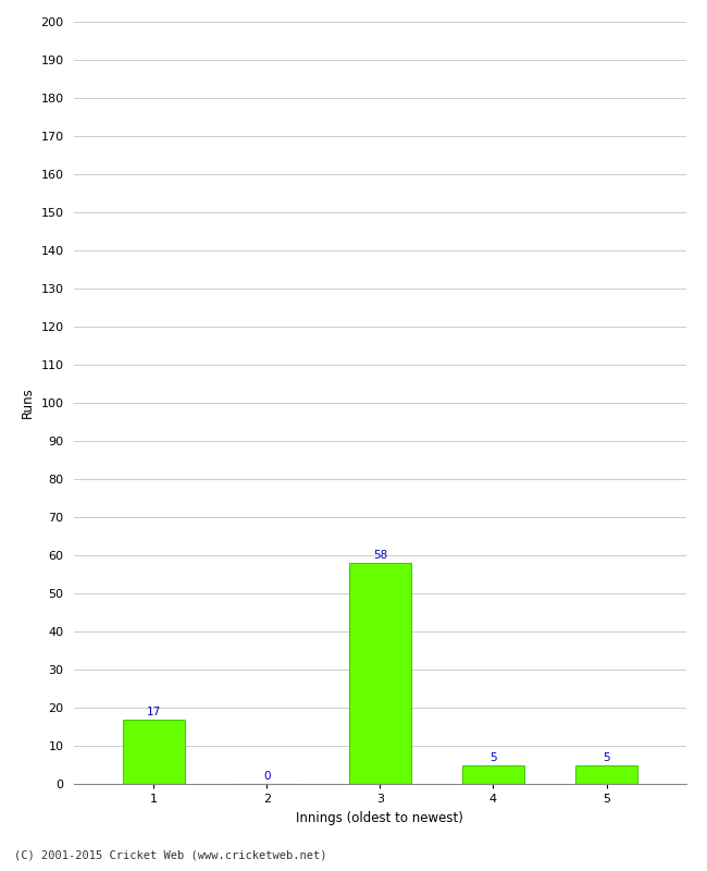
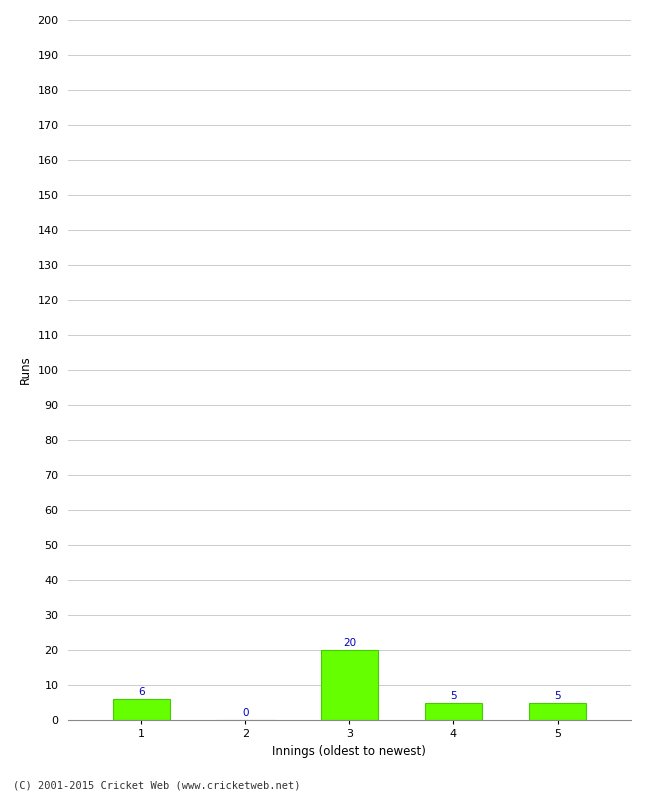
1: 17 -> 6
3: 58 -> 20
